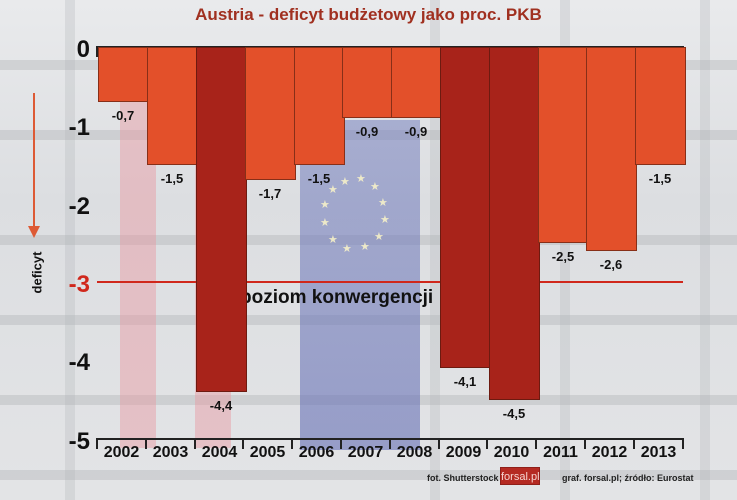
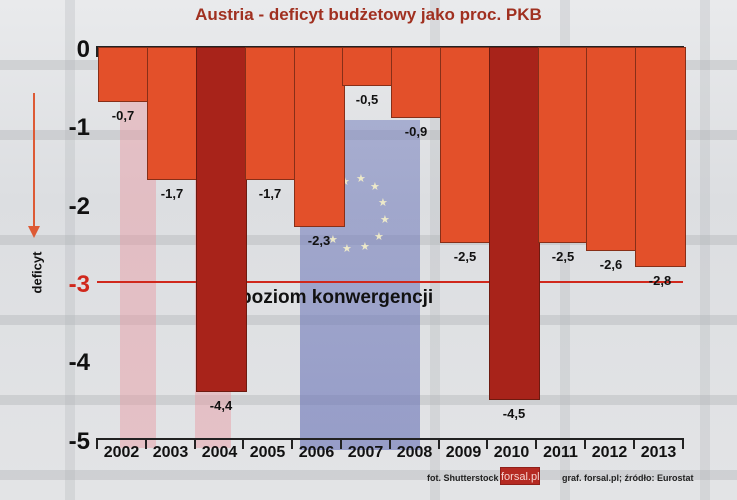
2003: -1,5 -> -1,7
2006: -1,5 -> -2,3
2007: -0,9 -> -0,5
2009: -4,1 -> -2,5
2013: -1,5 -> -2,8
